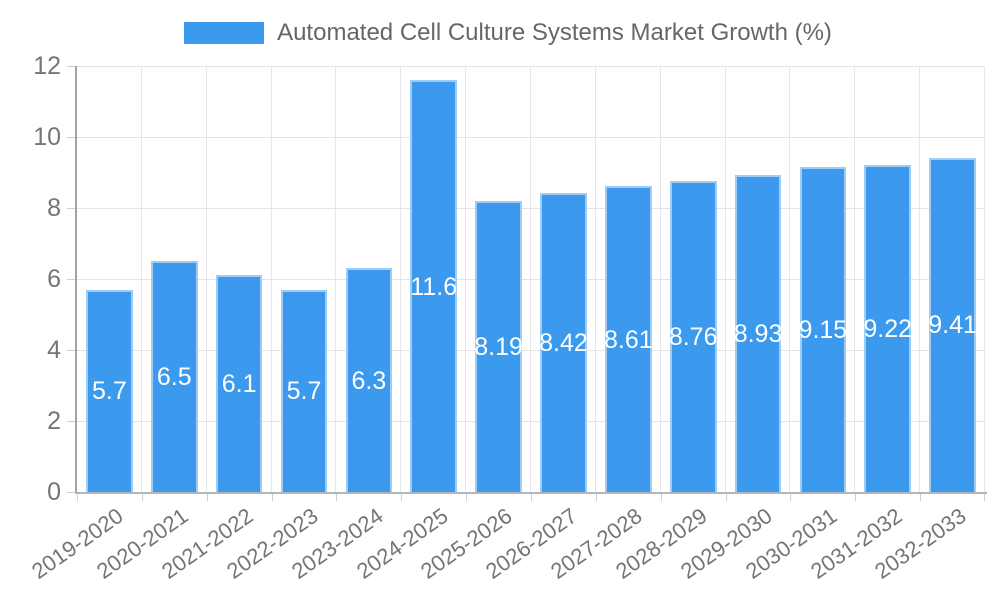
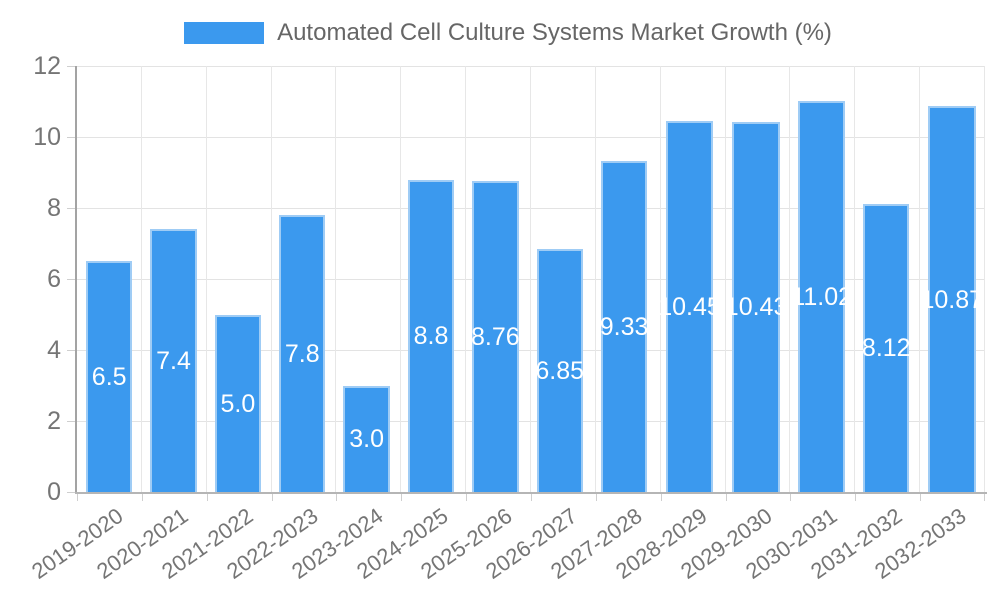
2019-2020: 5.7 -> 6.5
2020-2021: 6.5 -> 7.4
2021-2022: 6.1 -> 5.0
2022-2023: 5.7 -> 7.8
2023-2024: 6.3 -> 3.0
2024-2025: 11.6 -> 8.8
2025-2026: 8.19 -> 8.76
2026-2027: 8.42 -> 6.85
2027-2028: 8.61 -> 9.33
2028-2029: 8.76 -> 10.45
2029-2030: 8.93 -> 10.43
2030-2031: 9.15 -> 11.02
2031-2032: 9.22 -> 8.12
2032-2033: 9.41 -> 10.87
